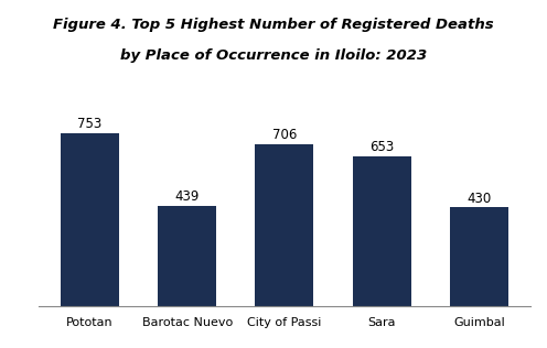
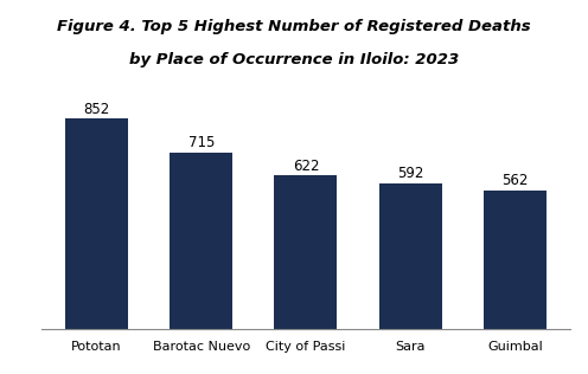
Pototan: 753 -> 852
Barotac Nuevo: 439 -> 715
City of Passi: 706 -> 622
Sara: 653 -> 592
Guimbal: 430 -> 562
